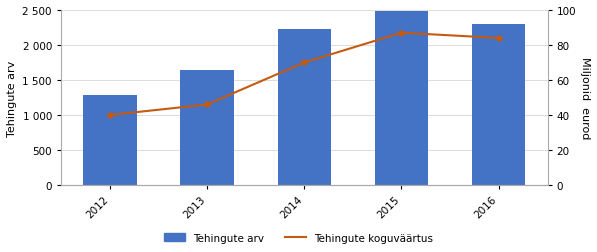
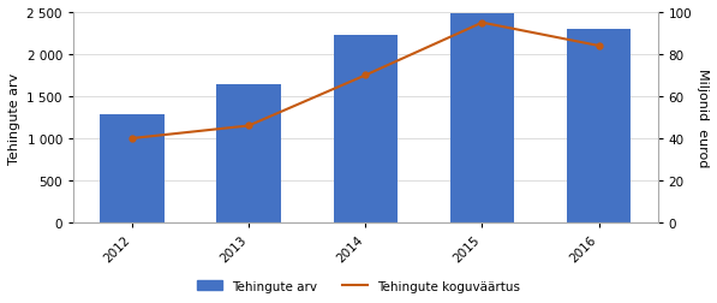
Tehingute koguväärtus/2015: 87 -> 95
